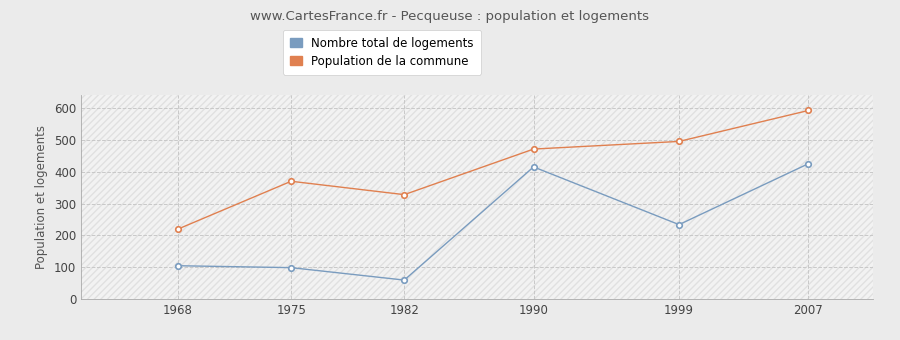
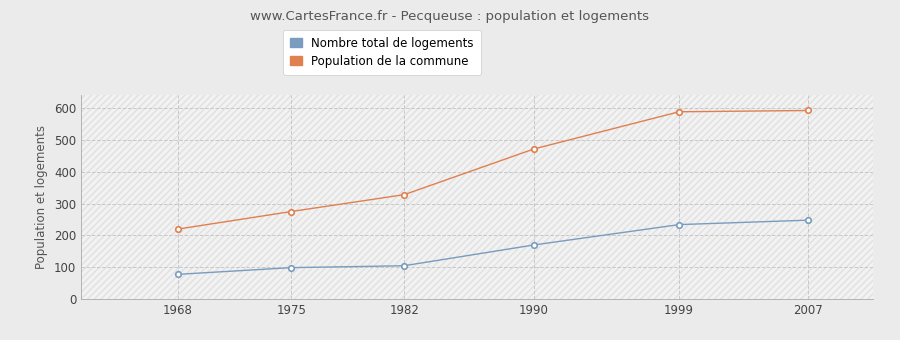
Nombre total de logements/1968: 105 -> 78
Population de la commune/1975: 370 -> 275
Nombre total de logements/1982: 60 -> 105
Nombre total de logements/1990: 415 -> 170
Population de la commune/1999: 495 -> 588
Nombre total de logements/2007: 425 -> 248
